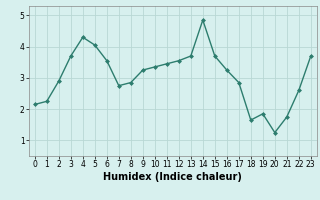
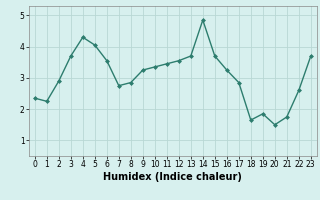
0: 2.15 -> 2.35
20: 1.25 -> 1.50
